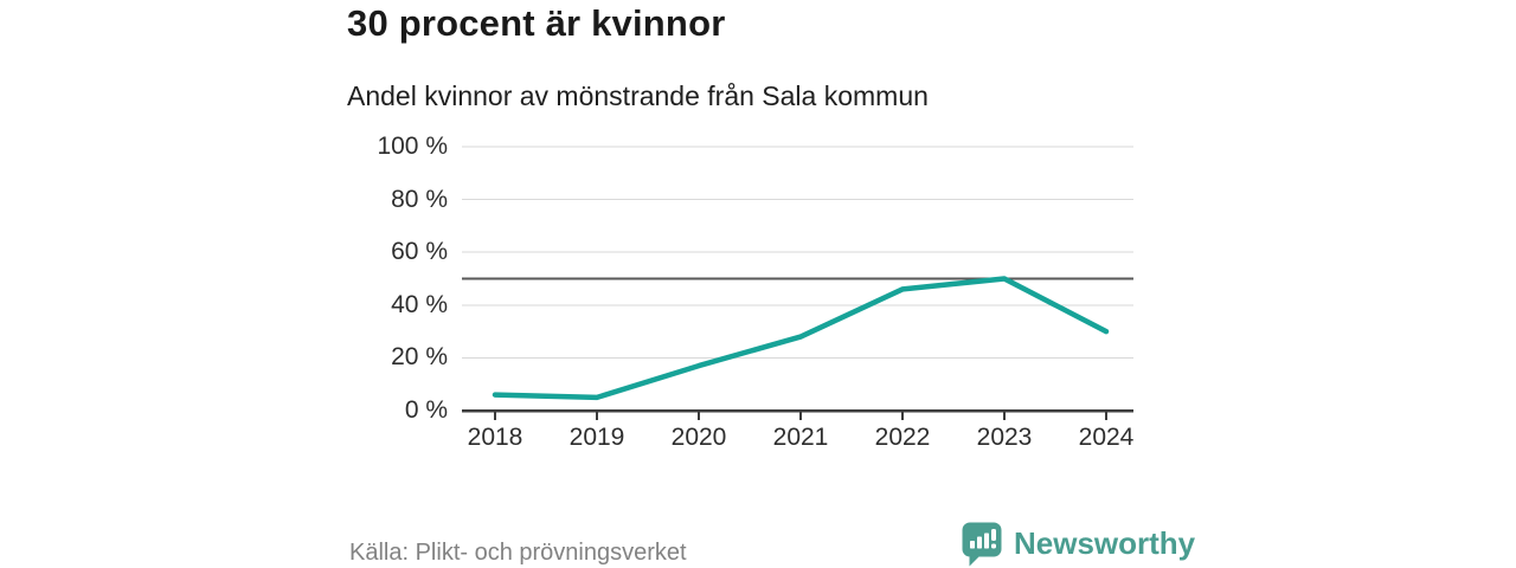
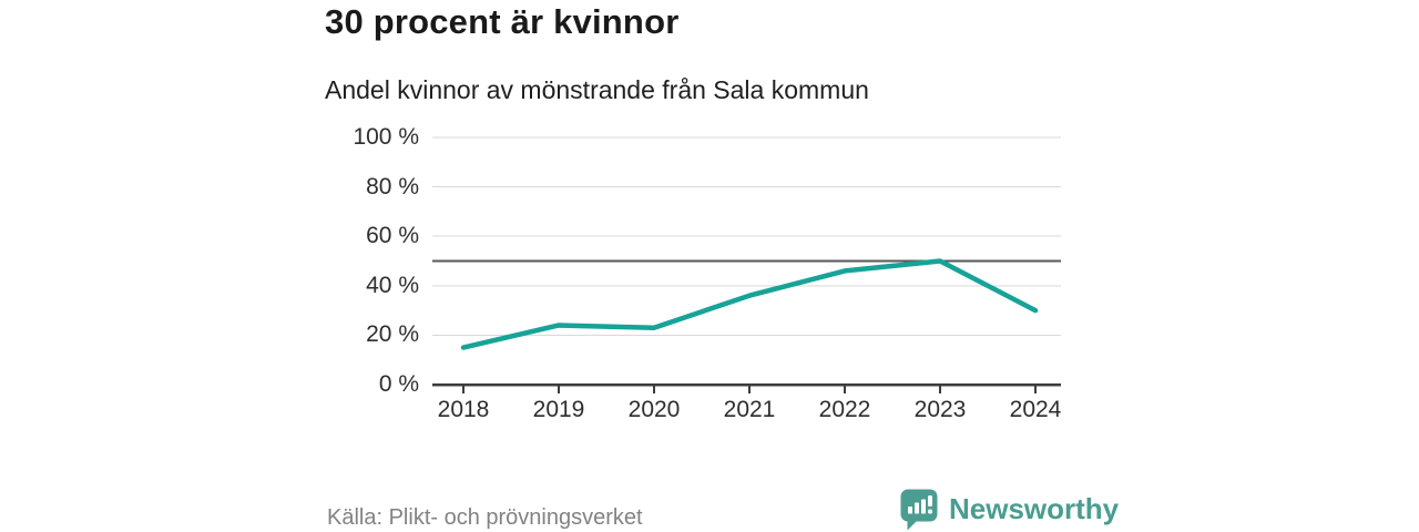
2018: 6% -> 15%
2019: 5% -> 24%
2020: 17% -> 23%
2021: 28% -> 36%
